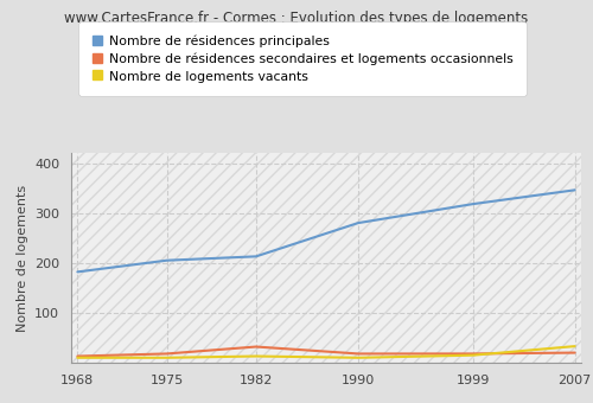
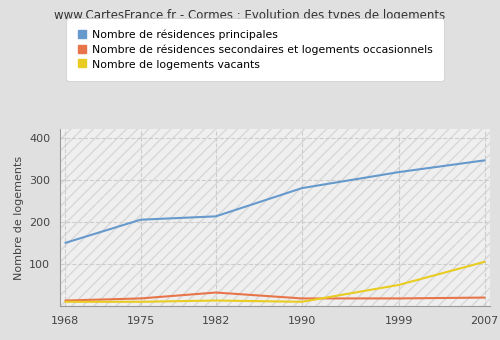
Nombre de résidences principales/1968: 182 -> 150
Nombre de logements vacants/1999: 15 -> 50
Nombre de logements vacants/2007: 33 -> 105
